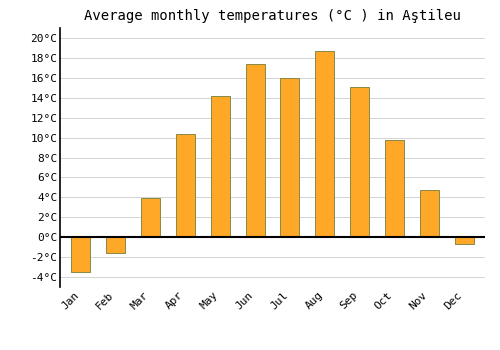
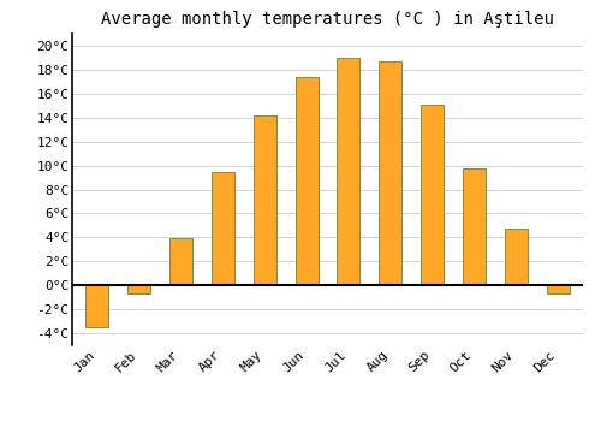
Feb: -1.6°C -> -0.7°C
Apr: 10.4°C -> 9.5°C
Jul: 16.0°C -> 19.0°C
